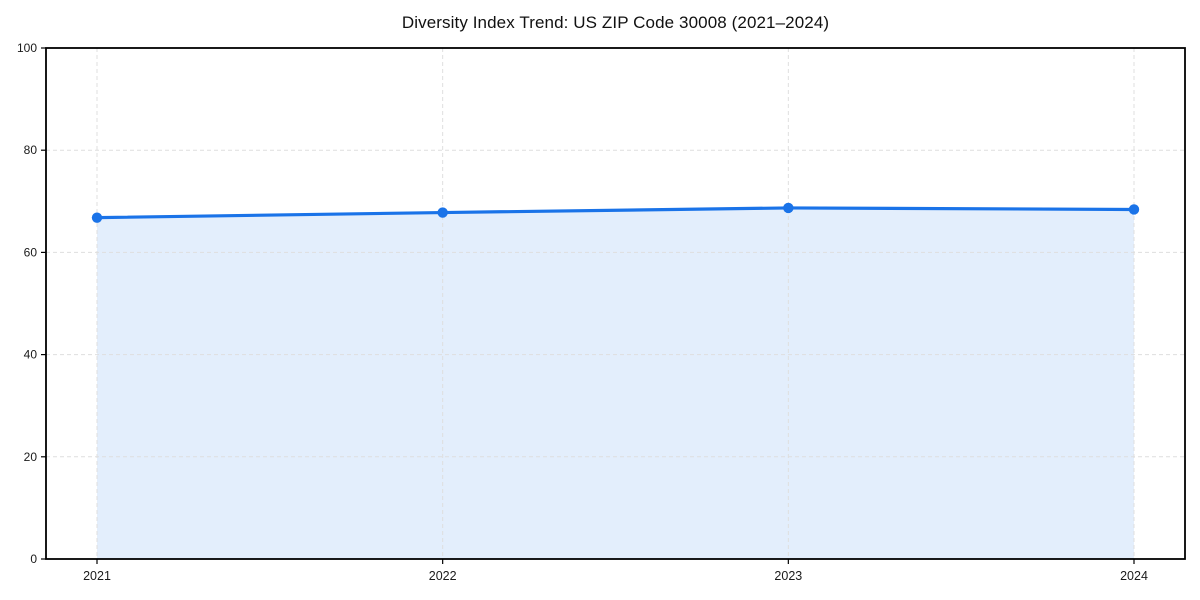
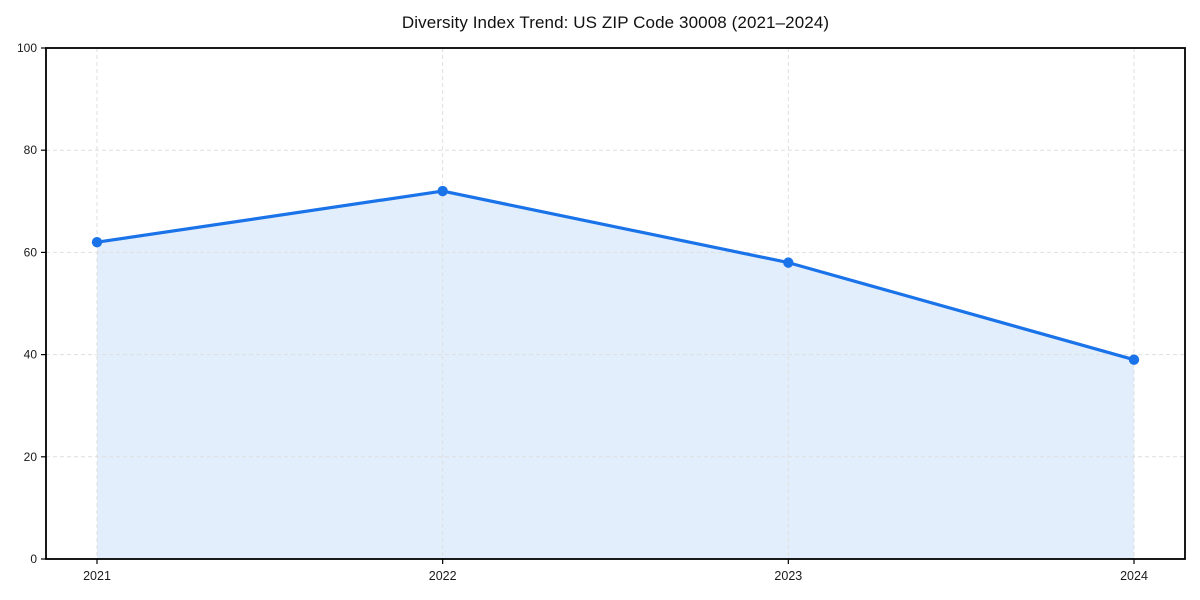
2021: 67 -> 62
2022: 68 -> 72
2023: 69 -> 58
2024: 68 -> 39
